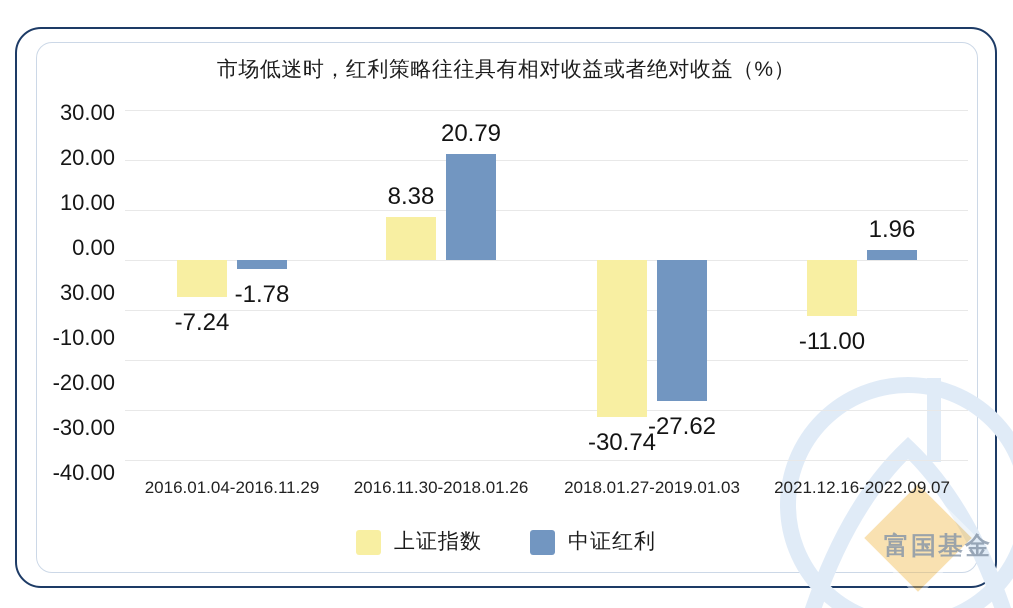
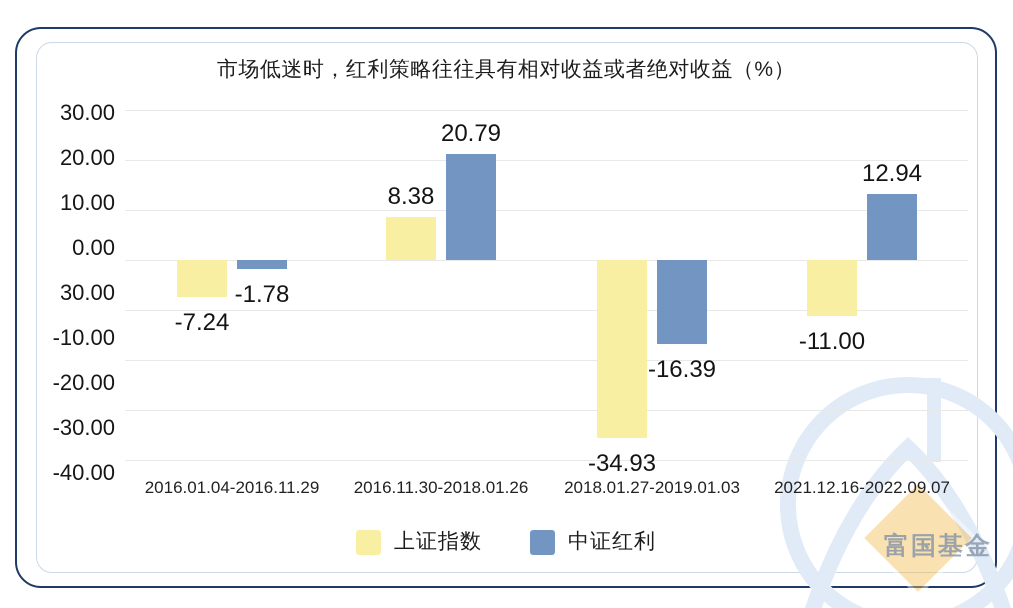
上证指数/2018.01.27-2019.01.03: -30.74 -> -34.93
中证红利/2018.01.27-2019.01.03: -27.62 -> -16.39
中证红利/2021.12.16-2022.09.07: 1.96 -> 12.94
